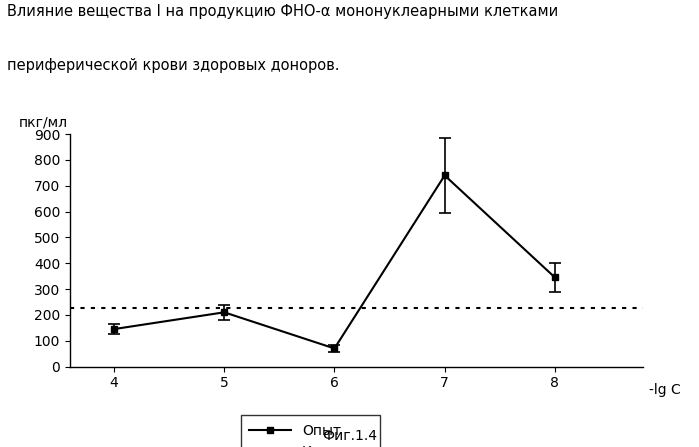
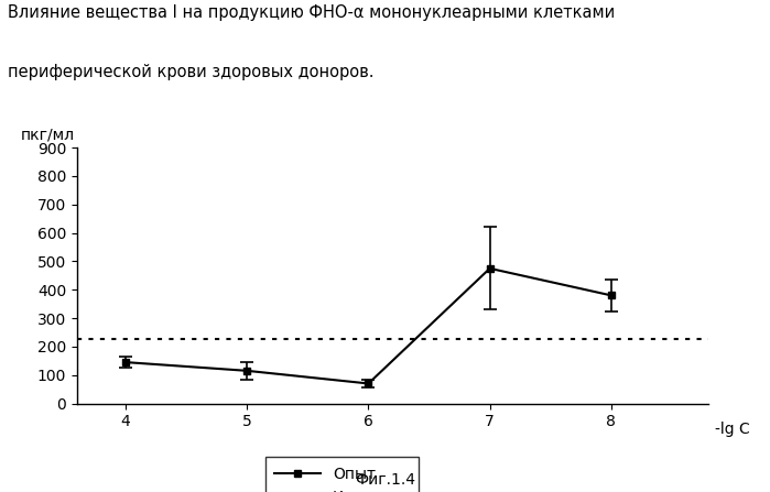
5: 210 -> 115
7: 740 -> 475
8: 345 -> 380
